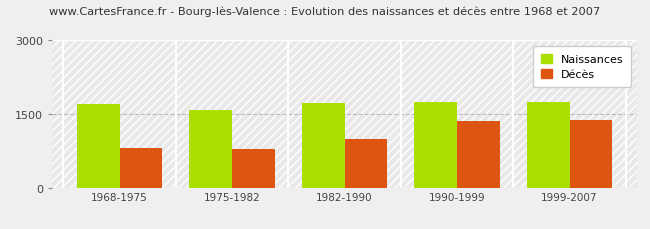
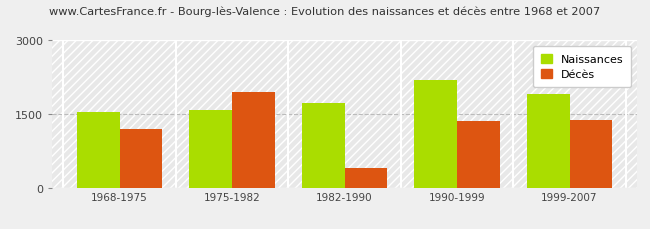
Naissances/1968-1975: 1700 -> 1550
Décès/1968-1975: 800 -> 1200
Décès/1975-1982: 780 -> 1950
Décès/1982-1990: 1000 -> 400
Naissances/1990-1999: 1750 -> 2200
Naissances/1999-2007: 1750 -> 1900
